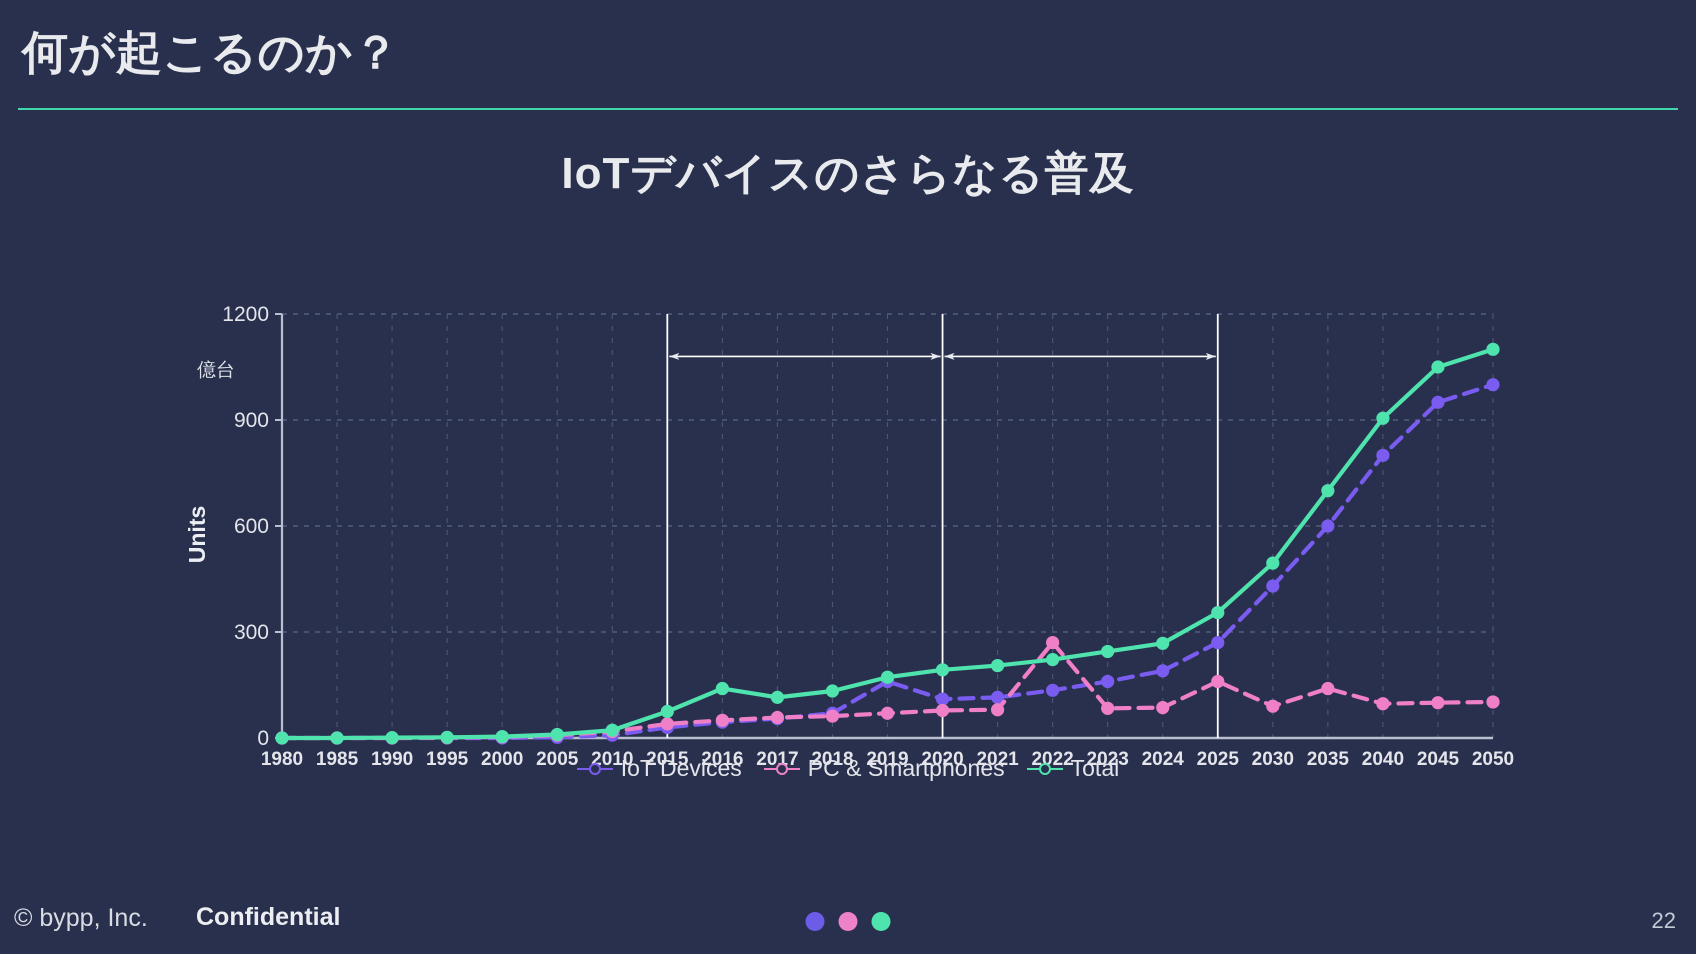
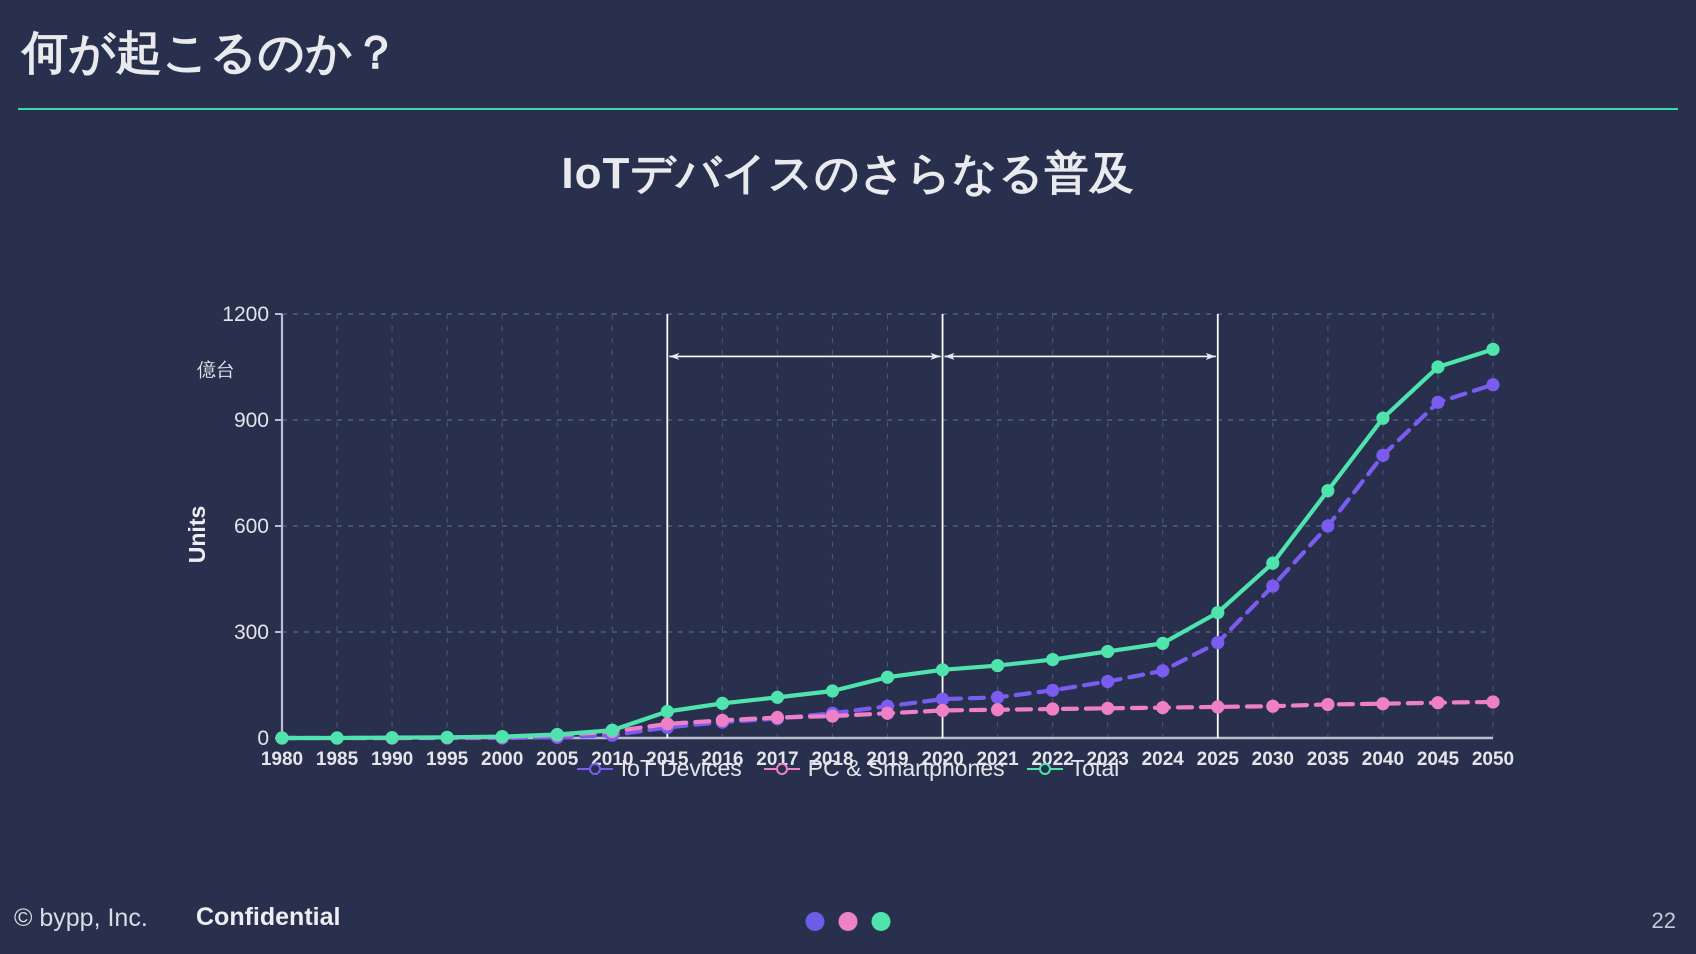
Total/2016: 140 -> 100
IoT Devices/2019: 160 -> 90
PC & Smartphones/2022: 270 -> 80
PC & Smartphones/2025: 160 -> 90
PC & Smartphones/2035: 140 -> 100
